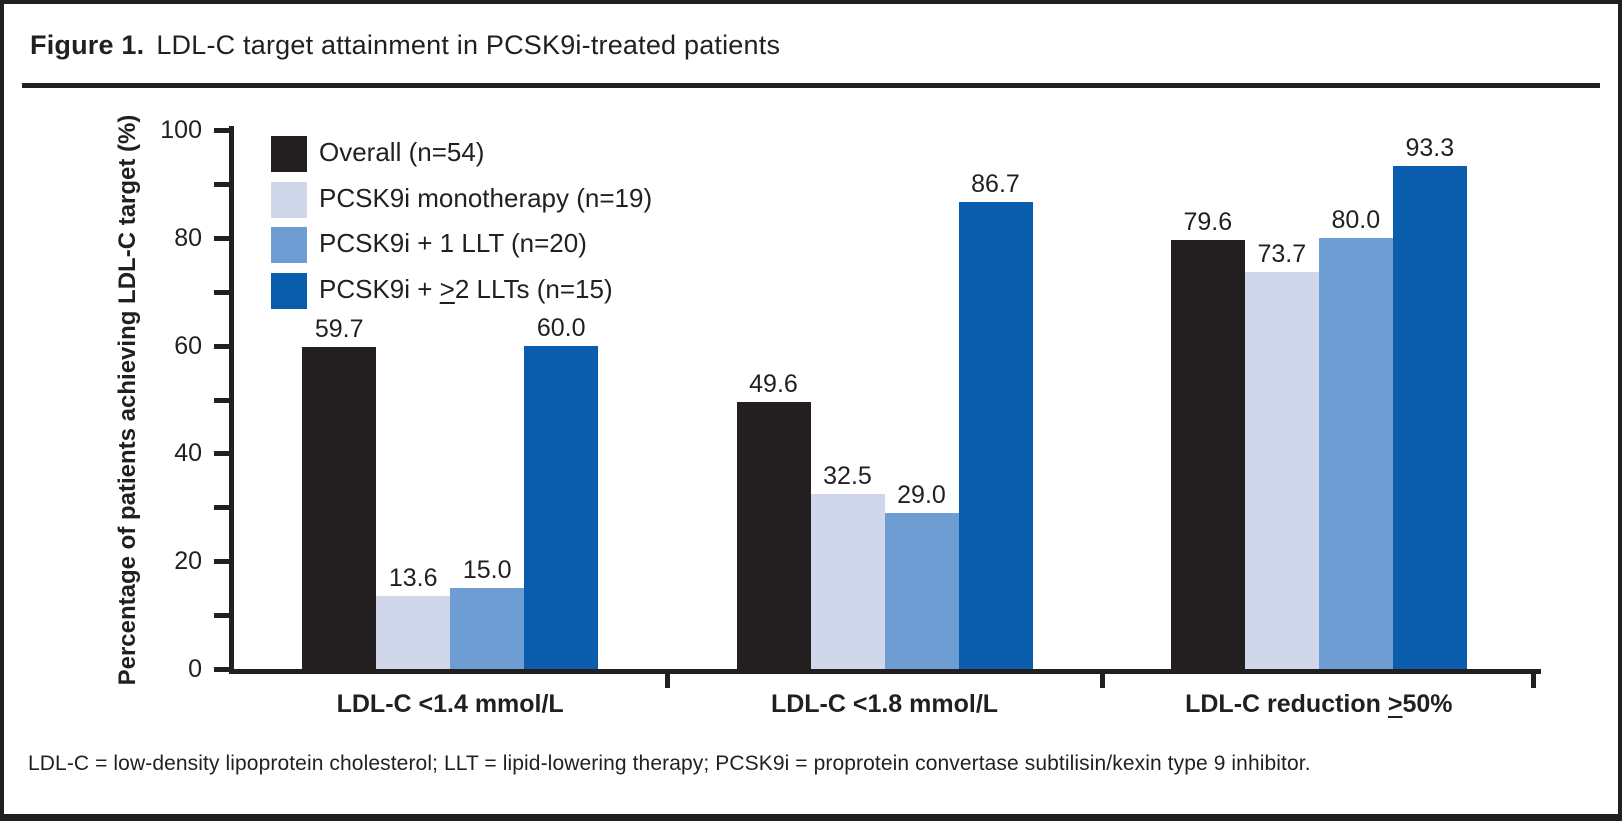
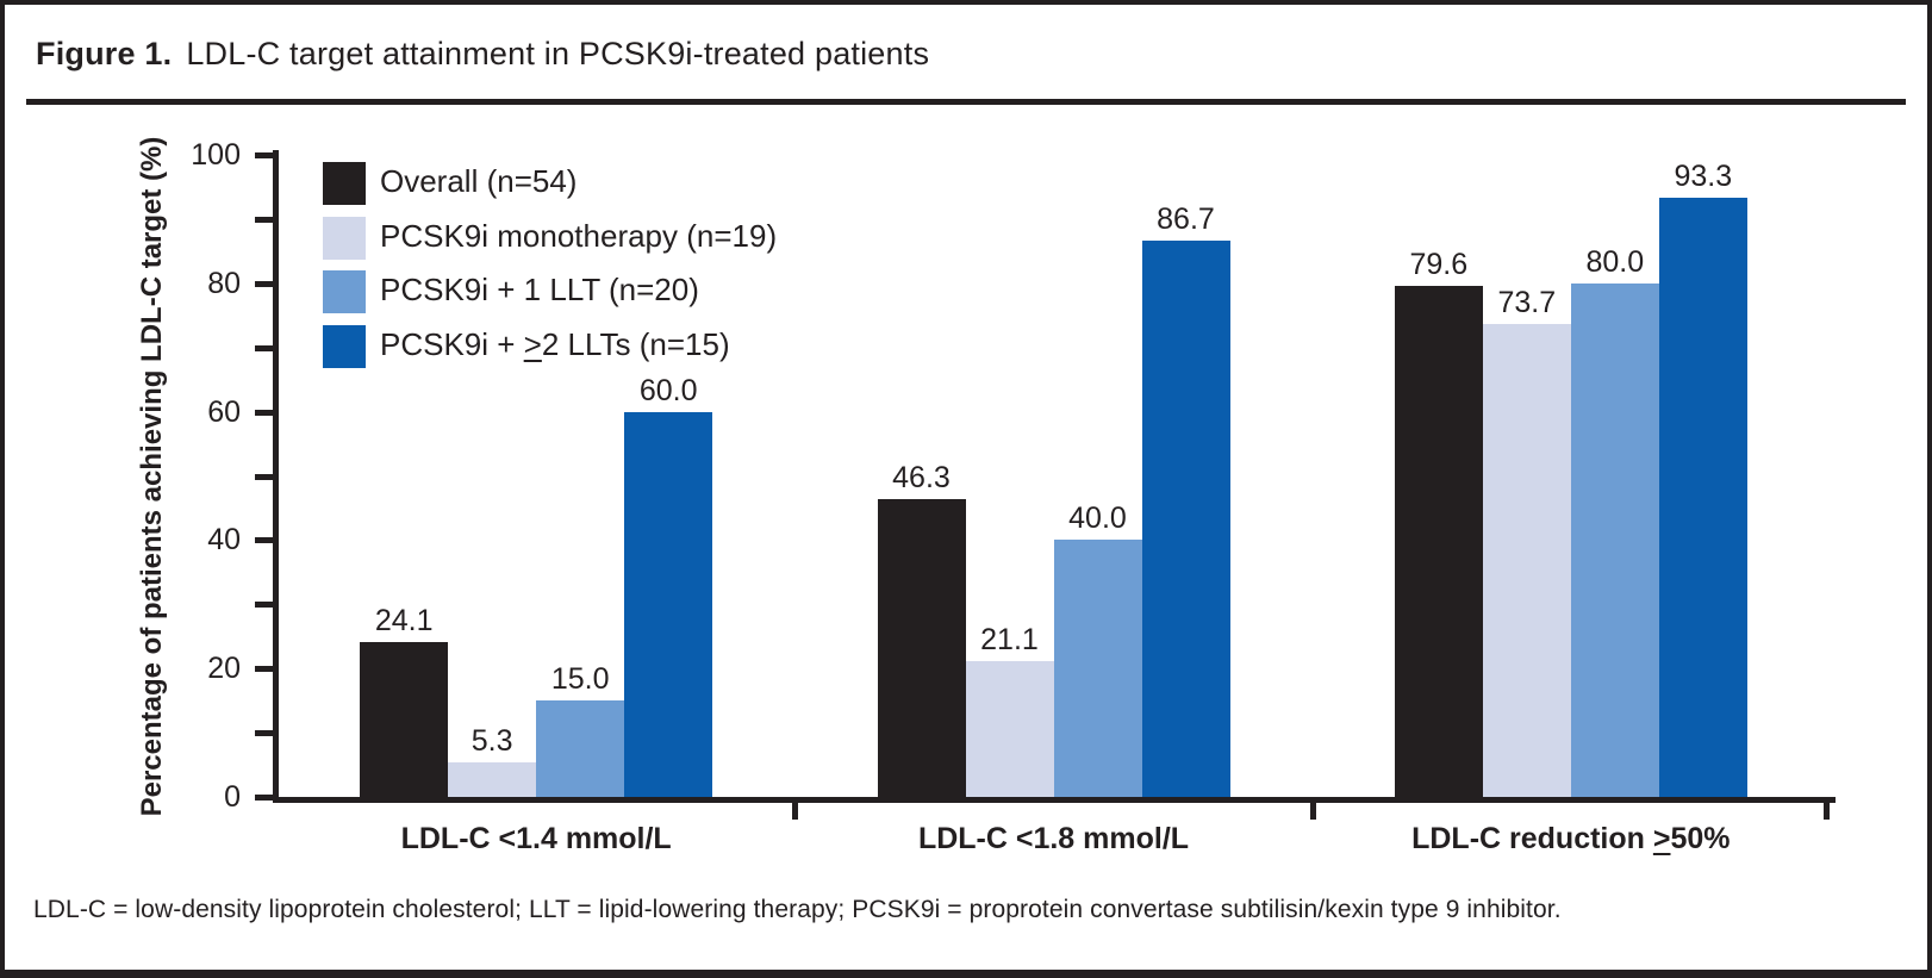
Overall (n=54)/LDL-C <1.4 mmol/L: 59.7 -> 24.1
PCSK9i monotherapy (n=19)/LDL-C <1.4 mmol/L: 13.6 -> 5.3
Overall (n=54)/LDL-C <1.8 mmol/L: 49.6 -> 46.3
PCSK9i monotherapy (n=19)/LDL-C <1.8 mmol/L: 32.5 -> 21.1
PCSK9i + 1 LLT (n=20)/LDL-C <1.8 mmol/L: 29.0 -> 40.0
